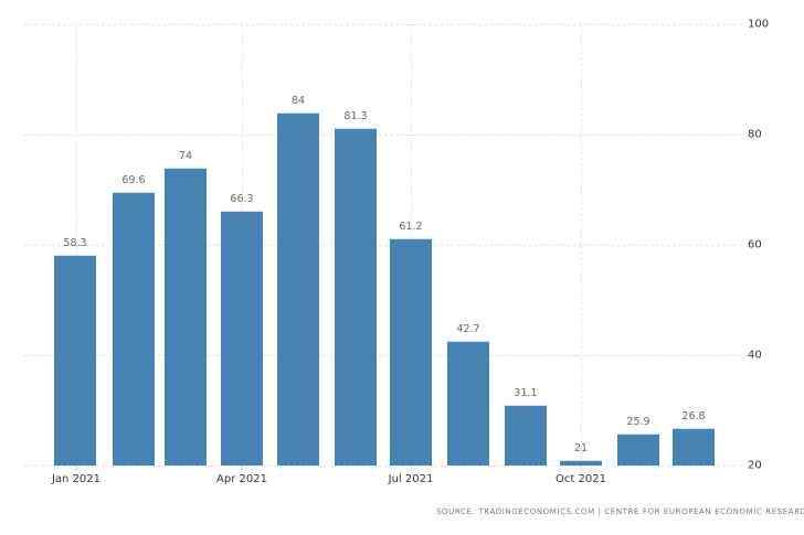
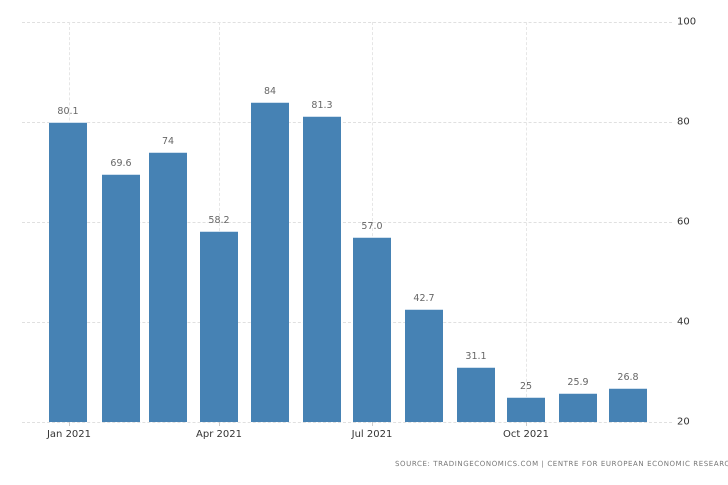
Jan 2021: 58.3 -> 80.1
Apr 2021: 66.3 -> 58.2
Jul 2021: 61.2 -> 57.0
Oct 2021: 21 -> 25
